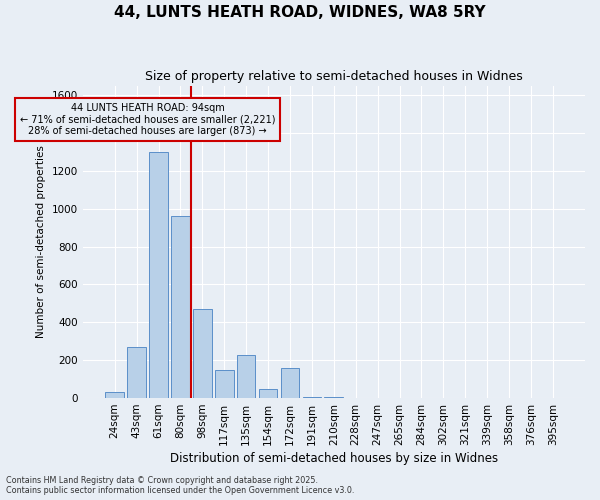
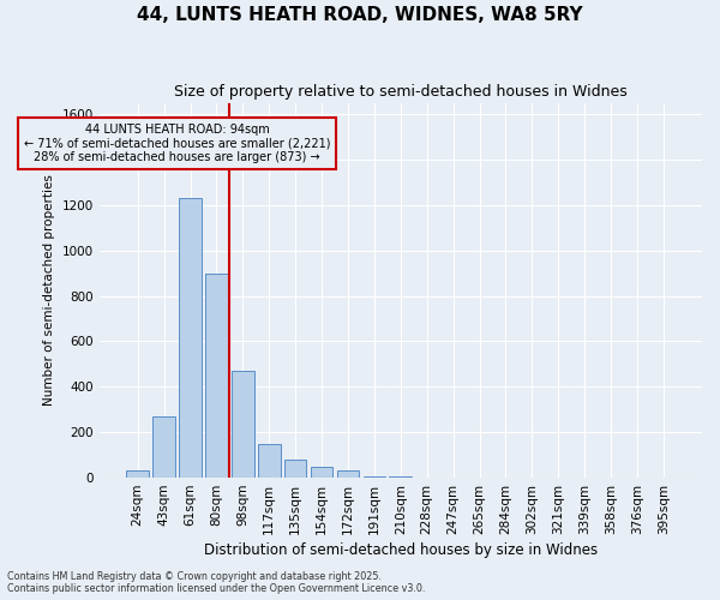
61sqm: 1300 -> 1230
80sqm: 960 -> 900
135sqm: 230 -> 80
172sqm: 160 -> 30
